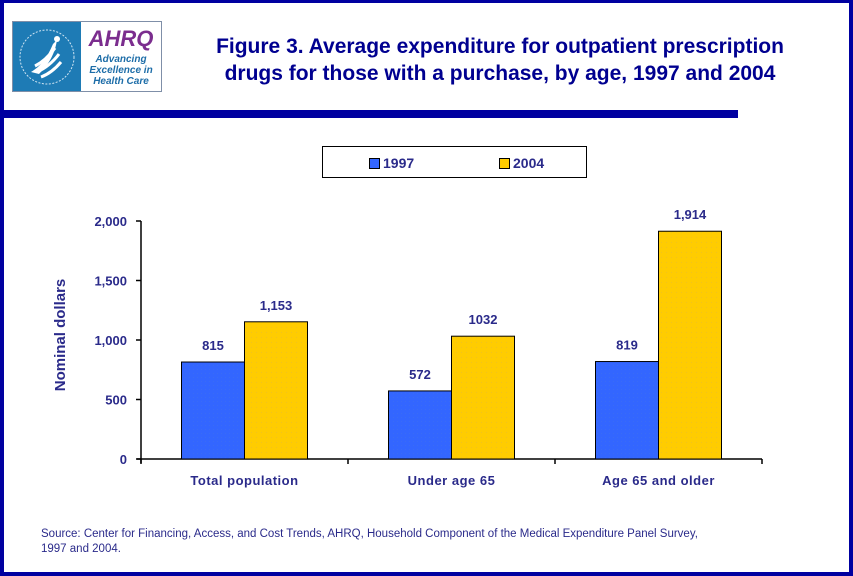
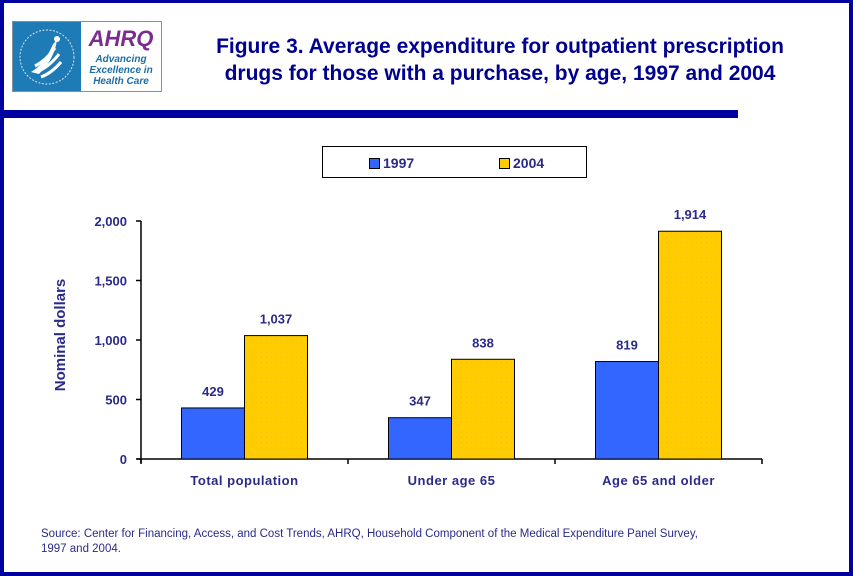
1997/Total population: 815 -> 429
2004/Total population: 1,153 -> 1,037
1997/Under age 65: 572 -> 347
2004/Under age 65: 1032 -> 838
